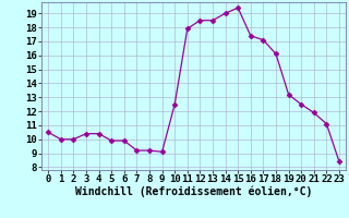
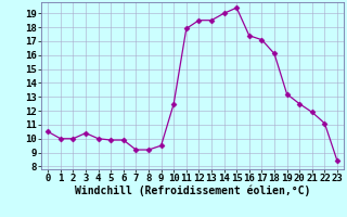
4: 10.4 -> 10.0
9: 9.1 -> 9.5
